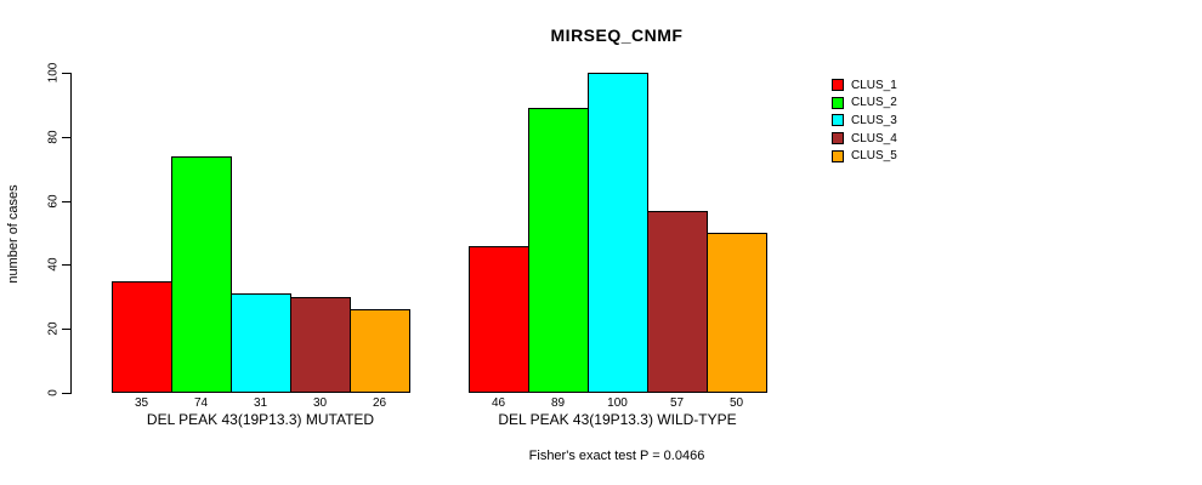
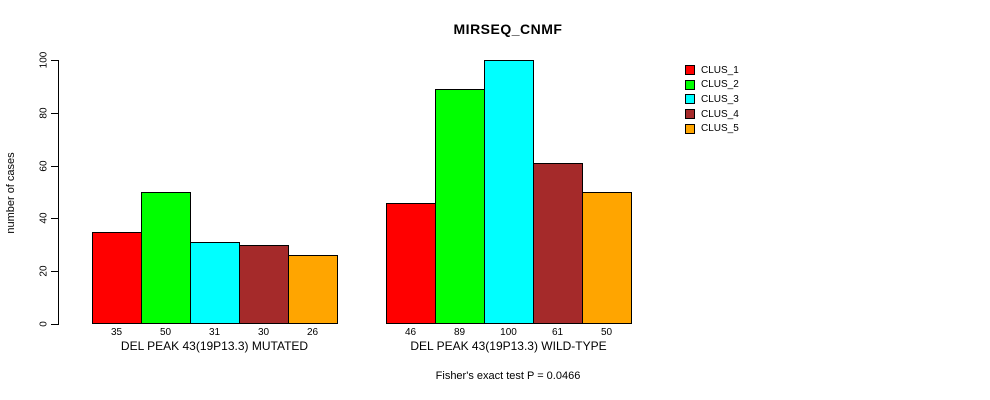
CLUS_2/DEL PEAK 43(19P13.3) MUTATED: 74 -> 50
CLUS_4/DEL PEAK 43(19P13.3) WILD-TYPE: 57 -> 61
